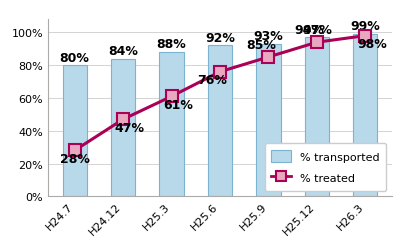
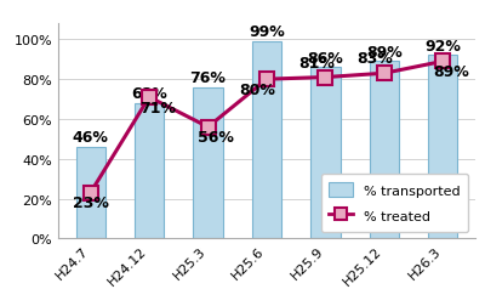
% transported/H24.7: 80% -> 46%
% treated/H24.7: 28% -> 23%
% transported/H24.12: 84% -> 68%
% treated/H24.12: 47% -> 71%
% transported/H25.3: 88% -> 76%
% treated/H25.3: 61% -> 56%
% transported/H25.6: 92% -> 99%
% treated/H25.6: 76% -> 80%
% transported/H25.9: 93% -> 86%
% treated/H25.9: 85% -> 81%
% transported/H25.12: 97% -> 89%
% treated/H25.12: 94% -> 83%
% transported/H26.3: 99% -> 92%
% treated/H26.3: 98% -> 89%
